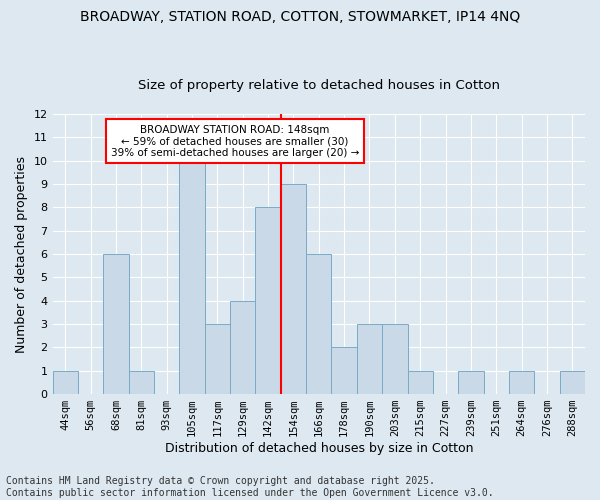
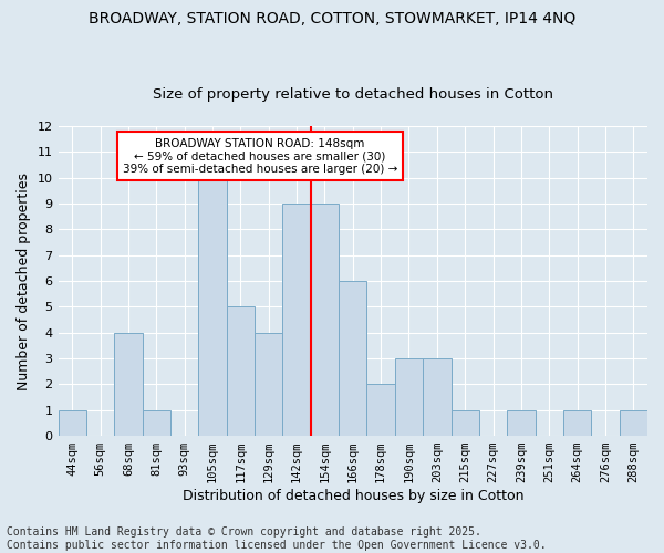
68sqm: 6 -> 4
117sqm: 3 -> 5
142sqm: 8 -> 9
